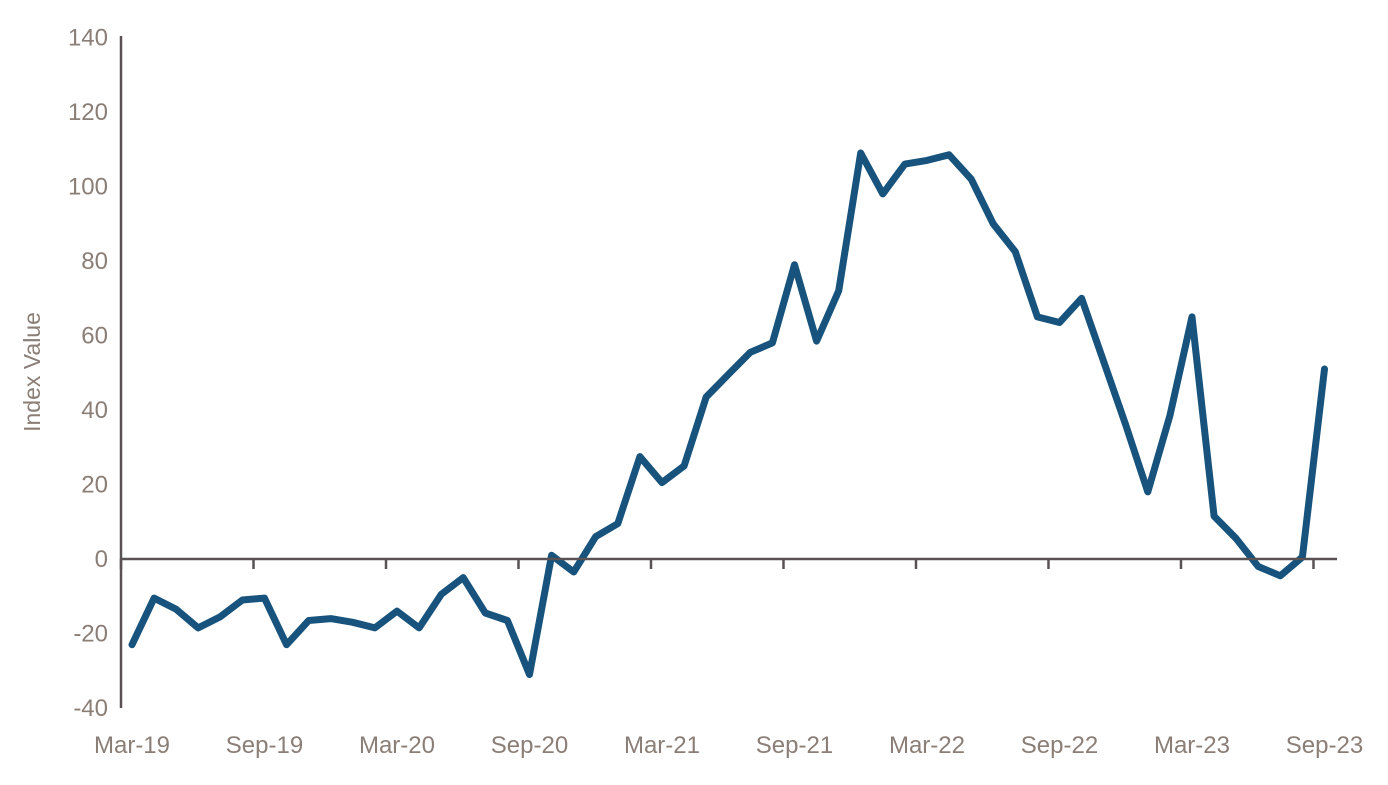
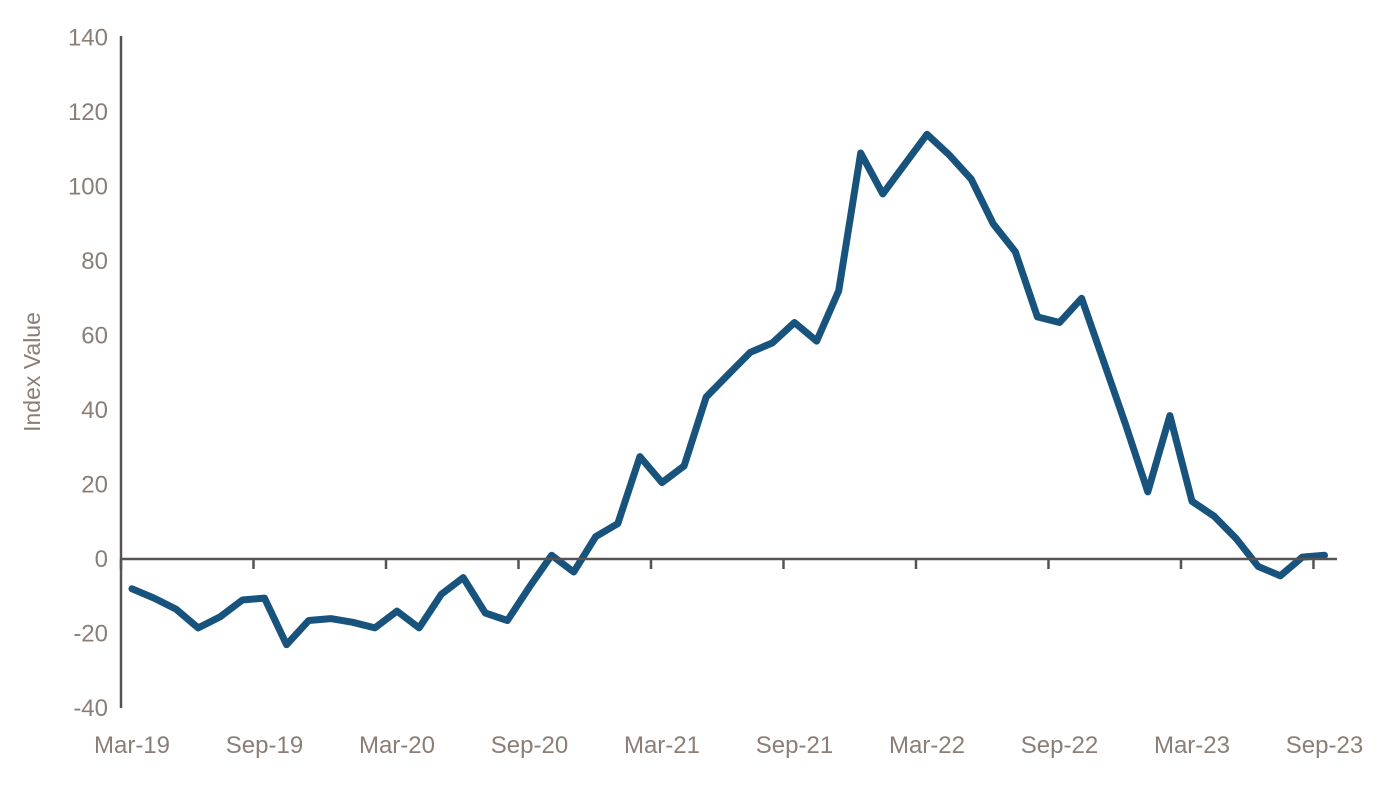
Mar-19: -23 -> -8
Sep-20: -31 -> -8
Sep-21: 79 -> 64
Mar-22: 107 -> 114
Mar-23: 65 -> 16
Sep-23: 51 -> 1
